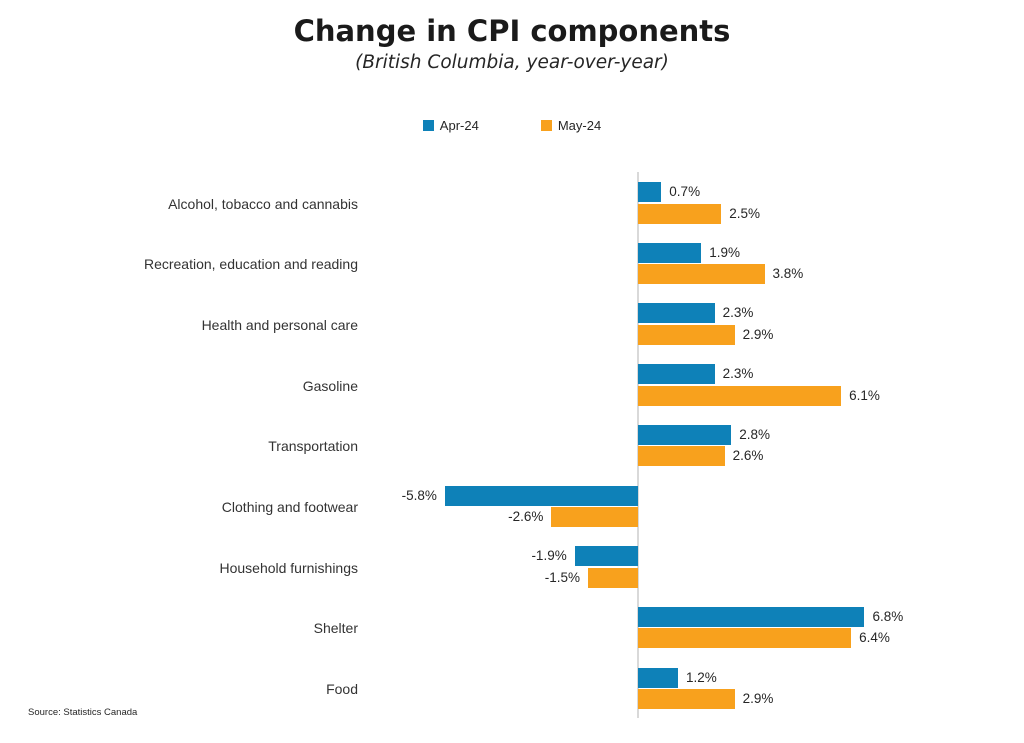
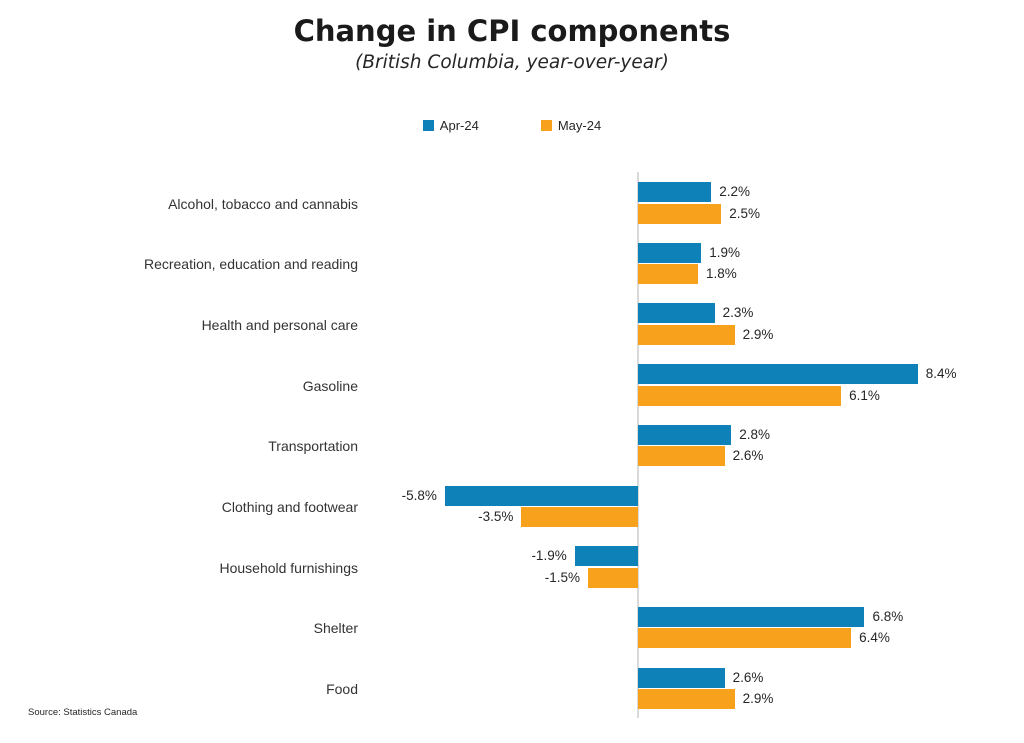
Apr-24/Alcohol, tobacco and cannabis: 0.7% -> 2.2%
May-24/Recreation, education and reading: 3.8% -> 1.8%
Apr-24/Gasoline: 2.3% -> 8.4%
May-24/Clothing and footwear: -2.6% -> -3.5%
Apr-24/Food: 1.2% -> 2.6%
